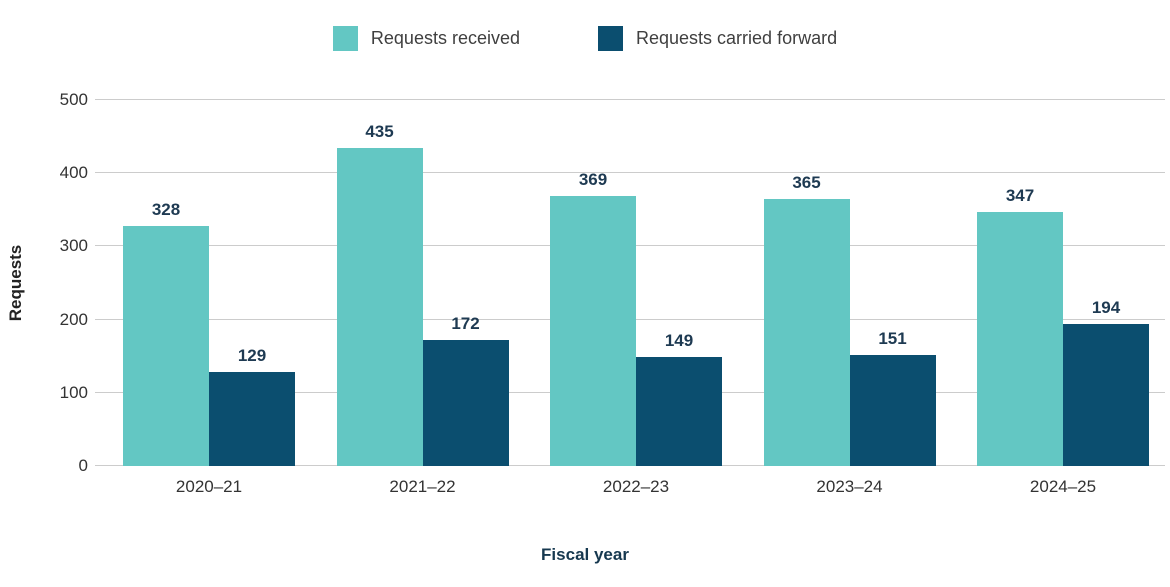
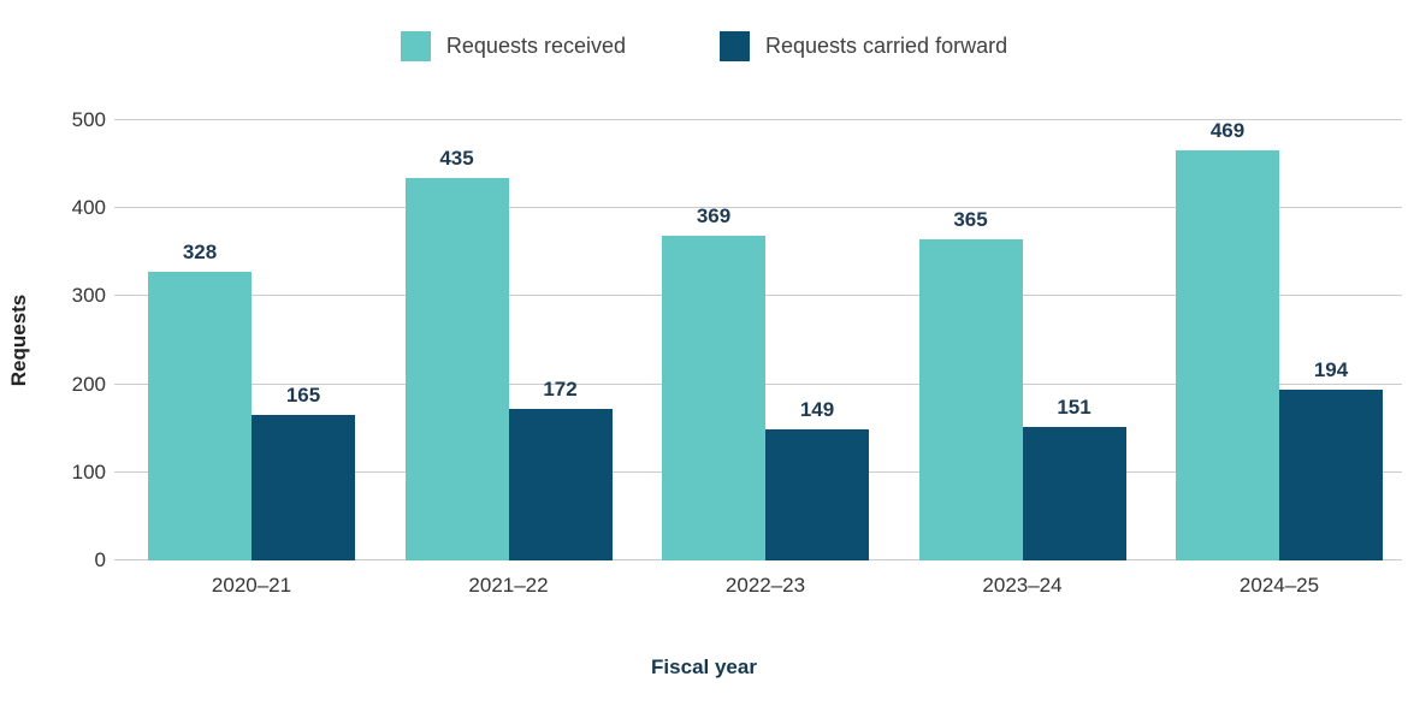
Requests carried forward/2020–21: 129 -> 165
Requests received/2024–25: 347 -> 469
